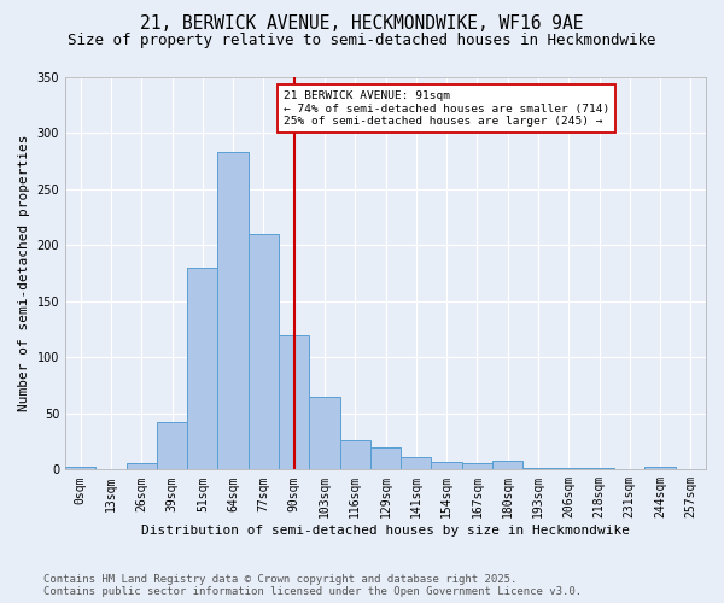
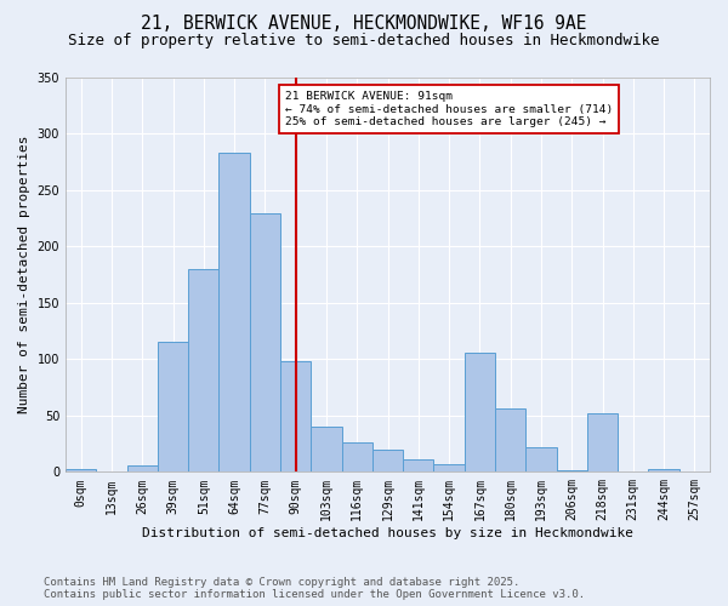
39sqm: 42 -> 116
77sqm: 210 -> 230
90sqm: 120 -> 98
103sqm: 65 -> 40
167sqm: 6 -> 106
180sqm: 8 -> 56
193sqm: 1 -> 22
218sqm: 1 -> 52
